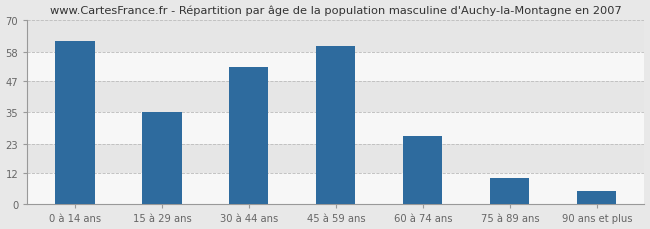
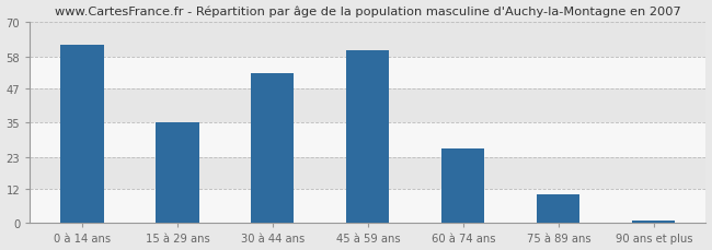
90 ans et plus: 5 -> 1
